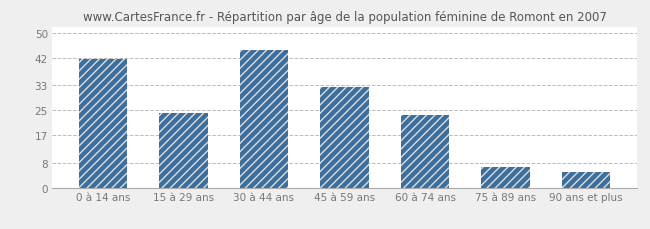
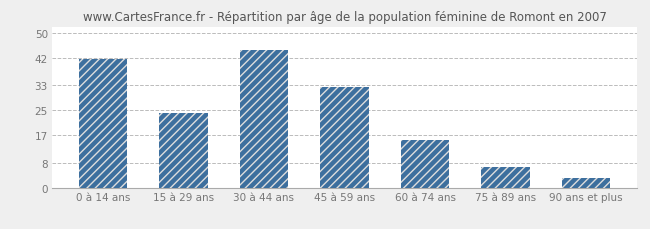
60 à 74 ans: 23.5 -> 15.5
90 ans et plus: 5.0 -> 3.0
